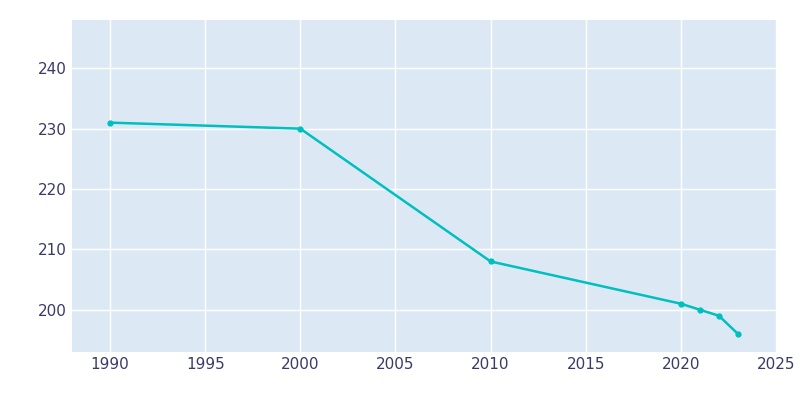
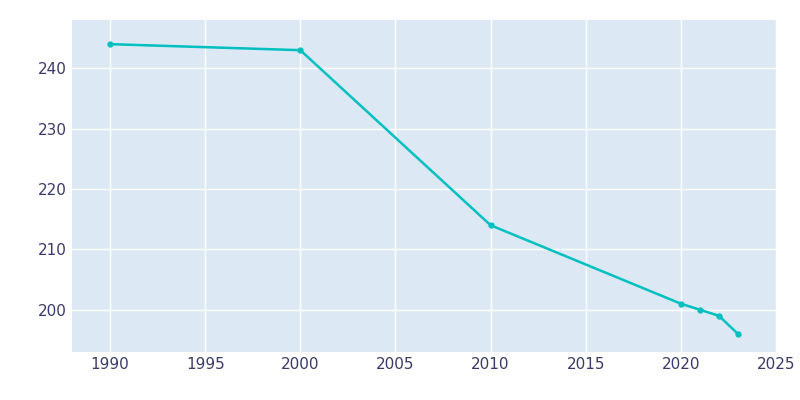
1990: 231 -> 244
2000: 230 -> 243
2010: 208 -> 214
